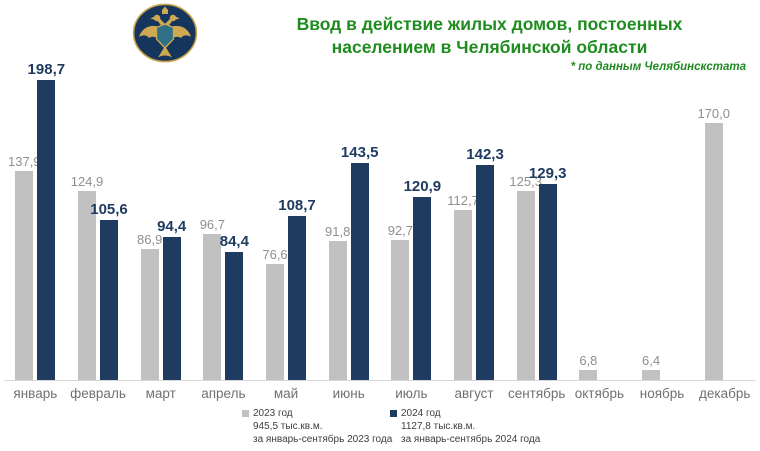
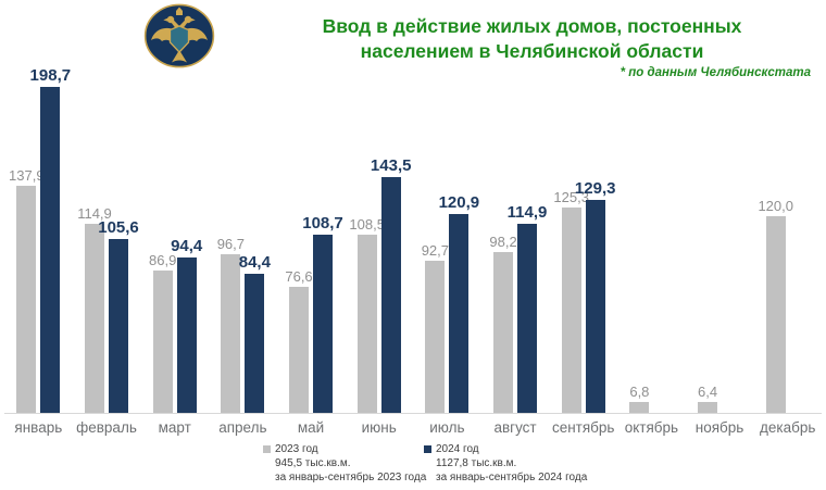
2023 год/февраль: 124,9 -> 114,9
2023 год/июнь: 91,8 -> 108,5
2023 год/август: 112,7 -> 98,2
2024 год/август: 142,3 -> 114,9
2023 год/декабрь: 170,0 -> 120,0
